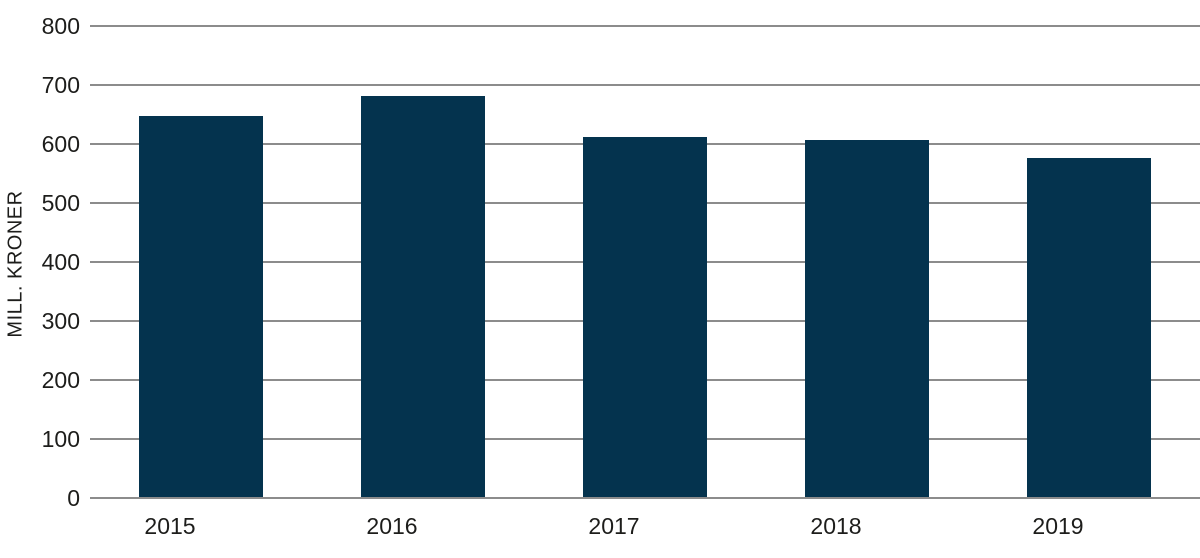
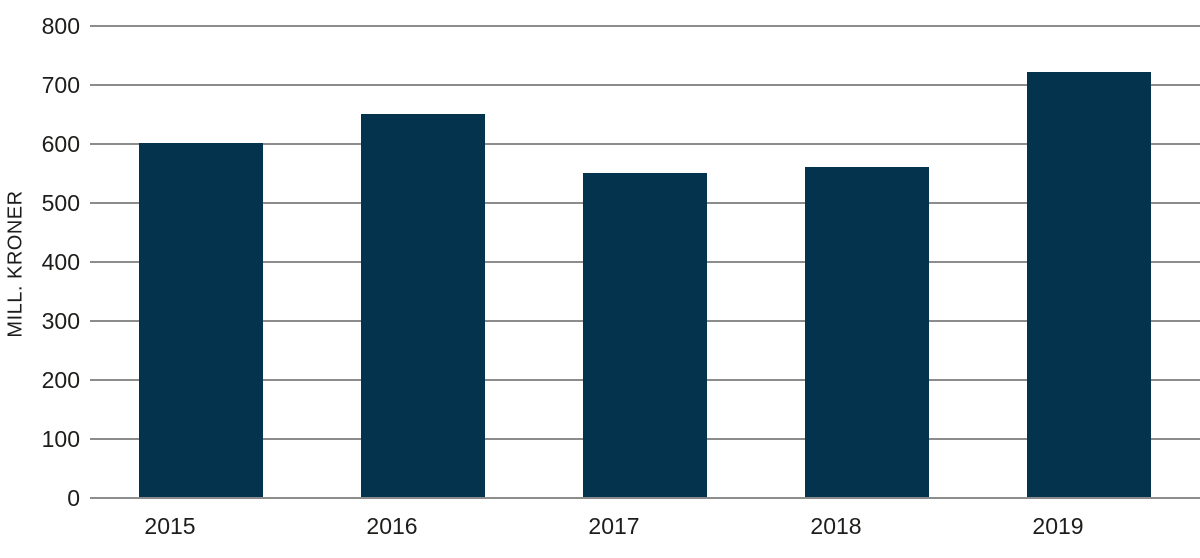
2015: 640 -> 600
2016: 680 -> 650
2017: 610 -> 550
2018: 600 -> 560
2019: 580 -> 720
